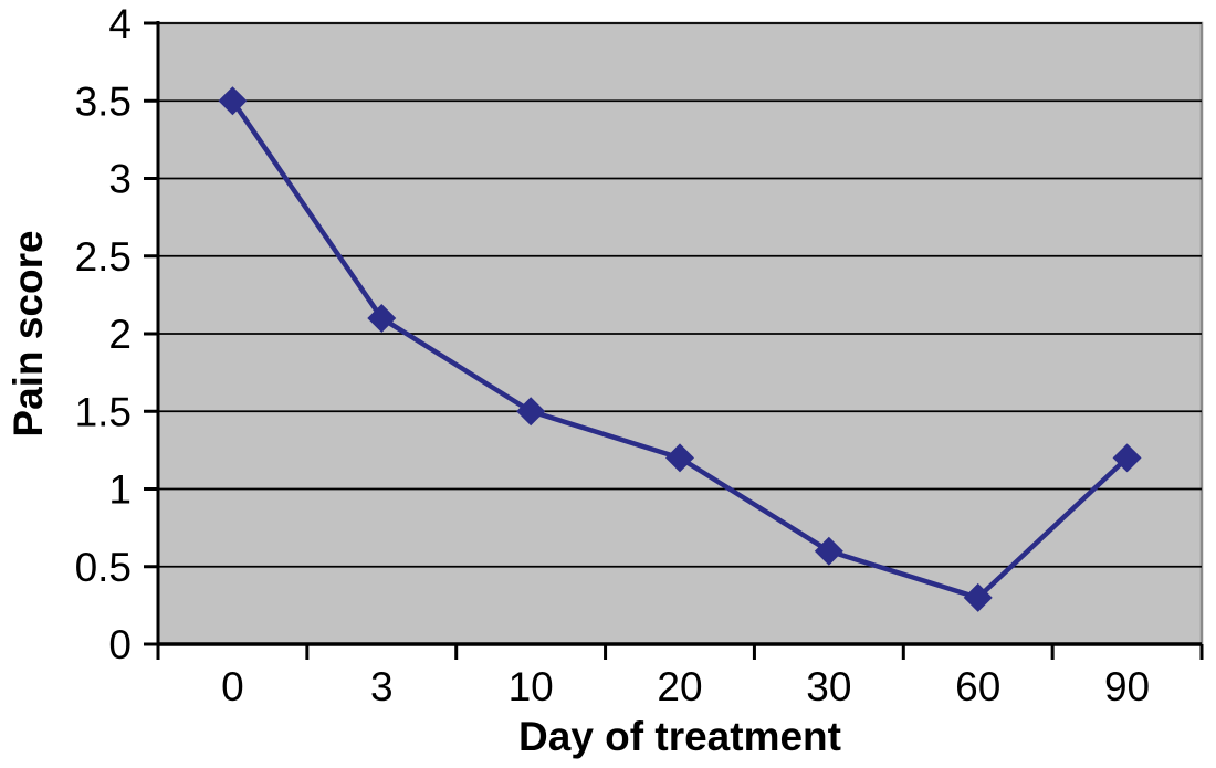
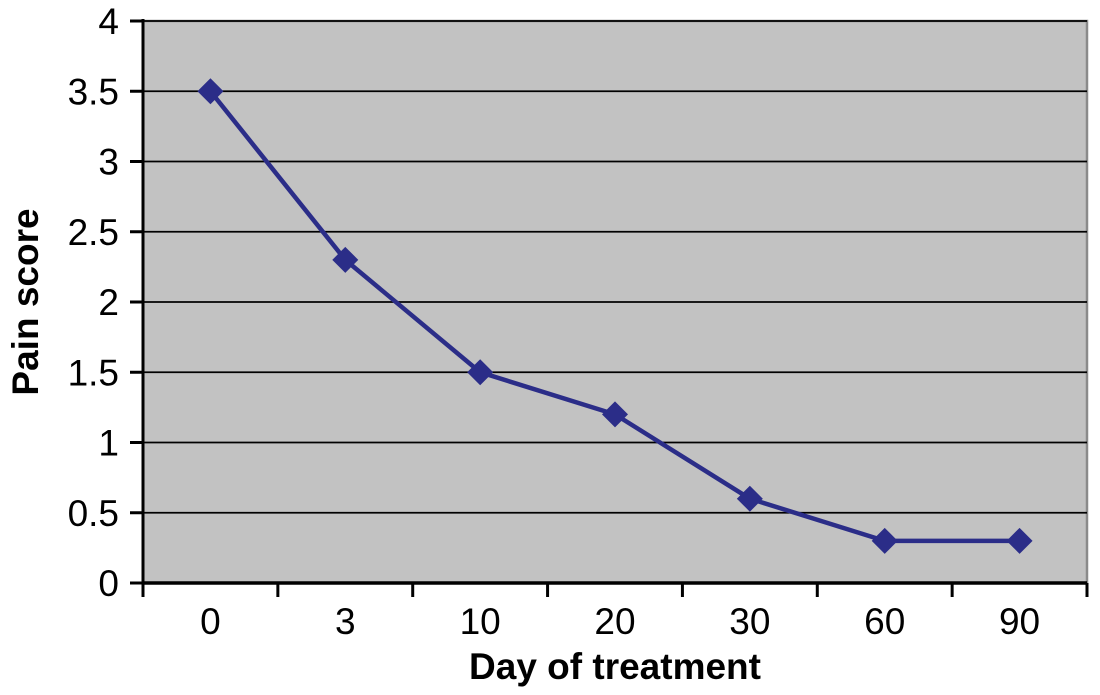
3: 2.1 -> 2.3
90: 1.2 -> 0.3
